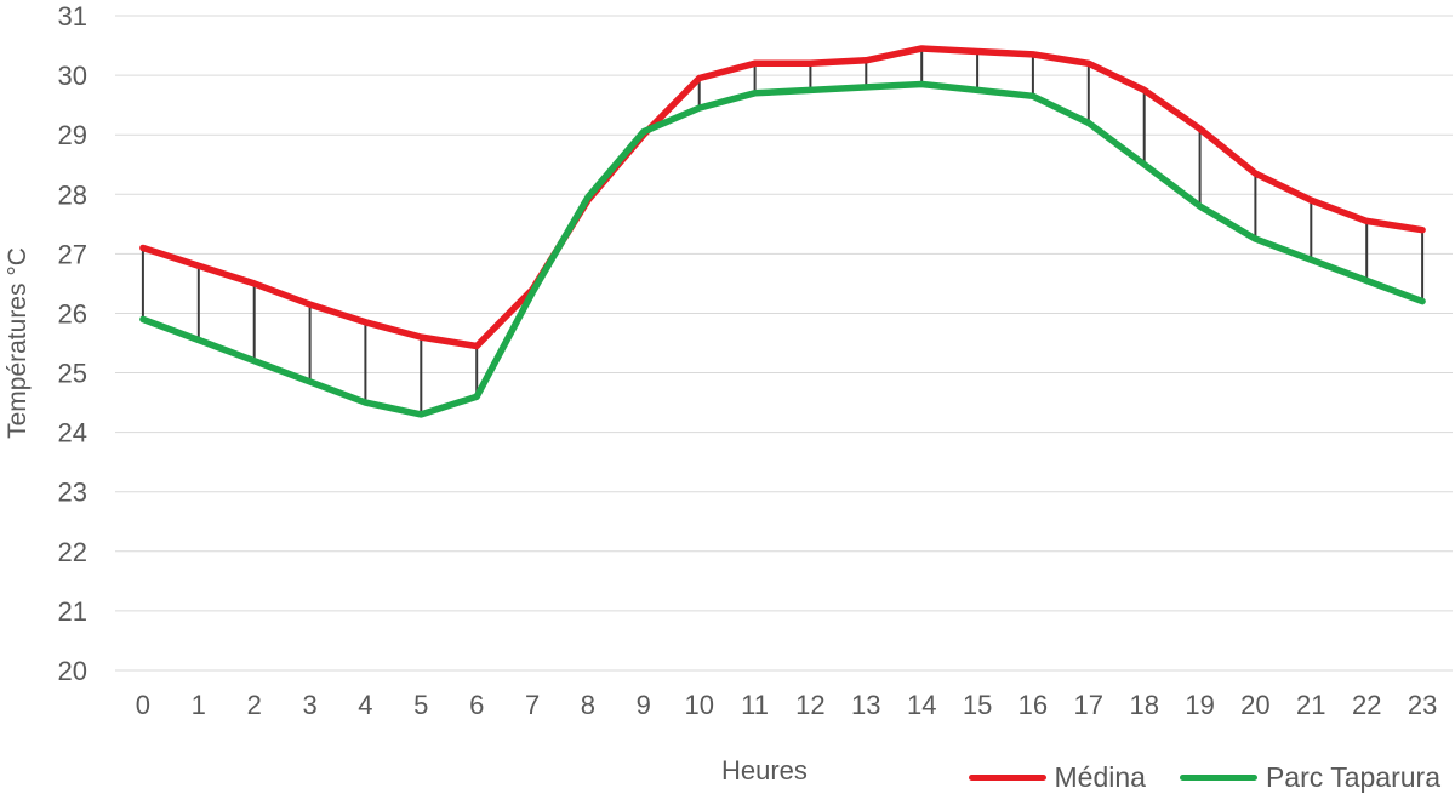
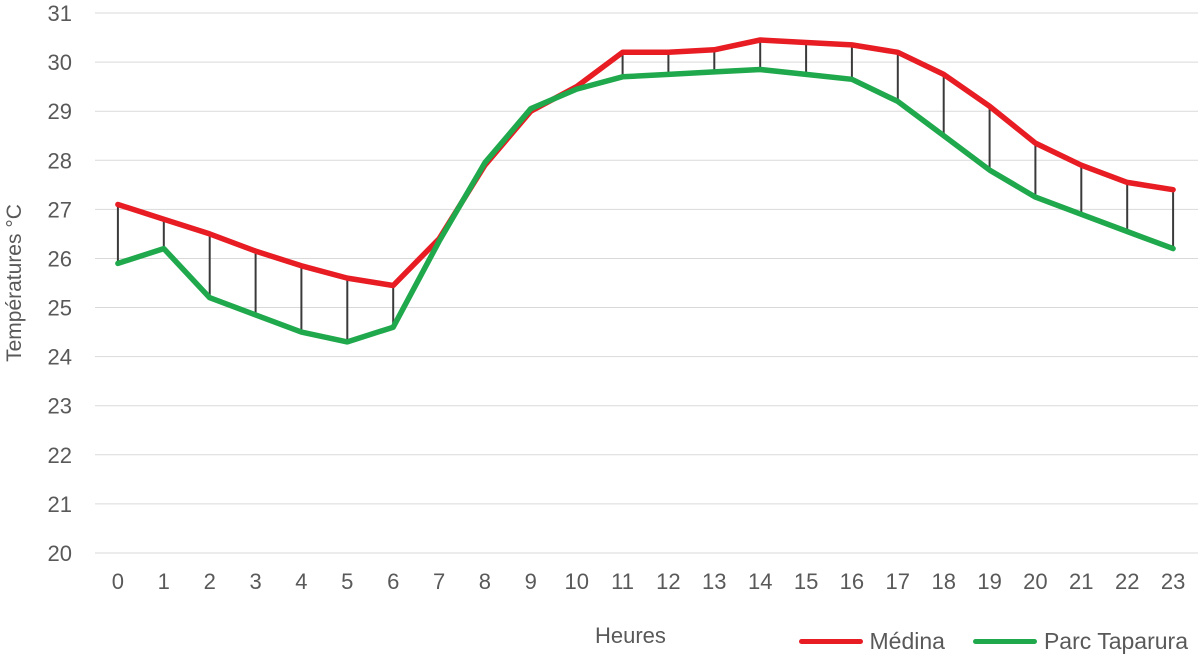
Parc Taparura/1: 25.6 -> 26.2
Médina/10: 29.9 -> 29.5
